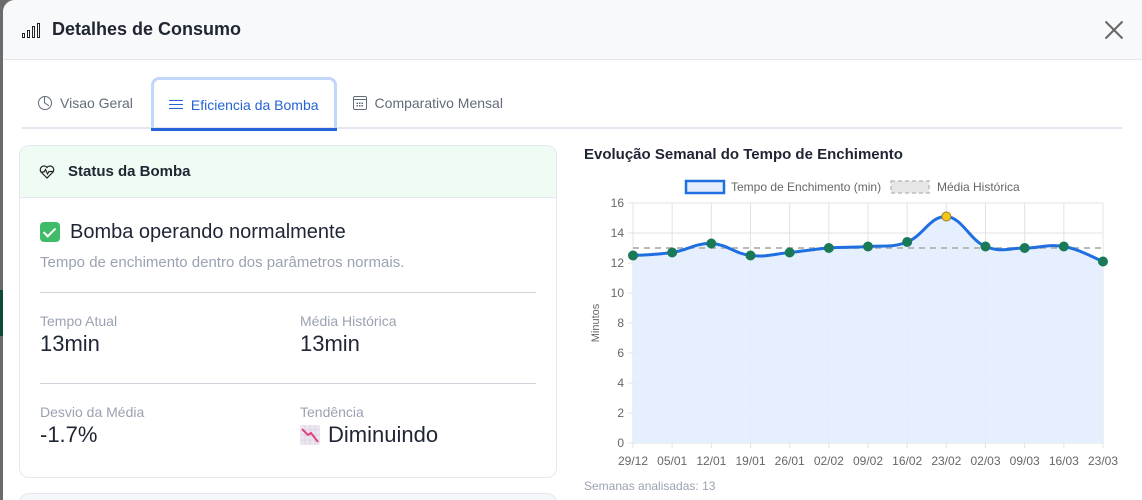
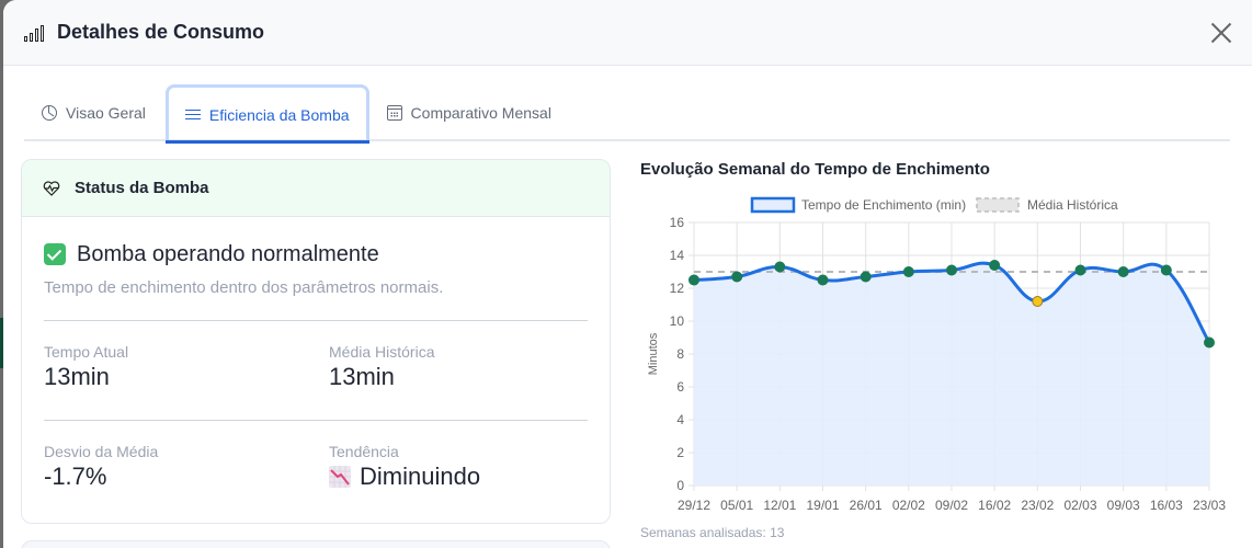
Tempo de Enchimento (min)/23/02: 15.1 -> 11.2
Tempo de Enchimento (min)/23/03: 12.1 -> 8.7
